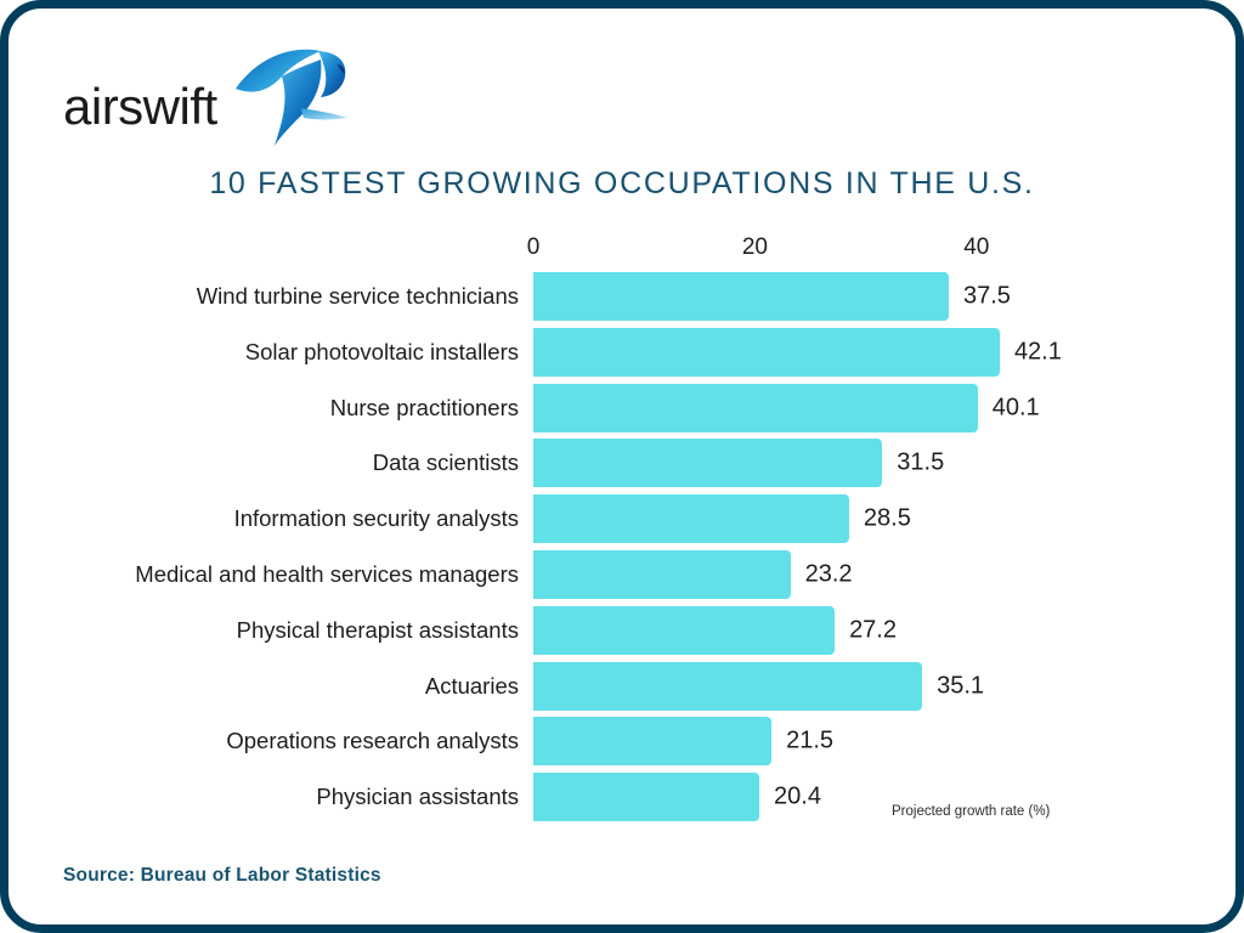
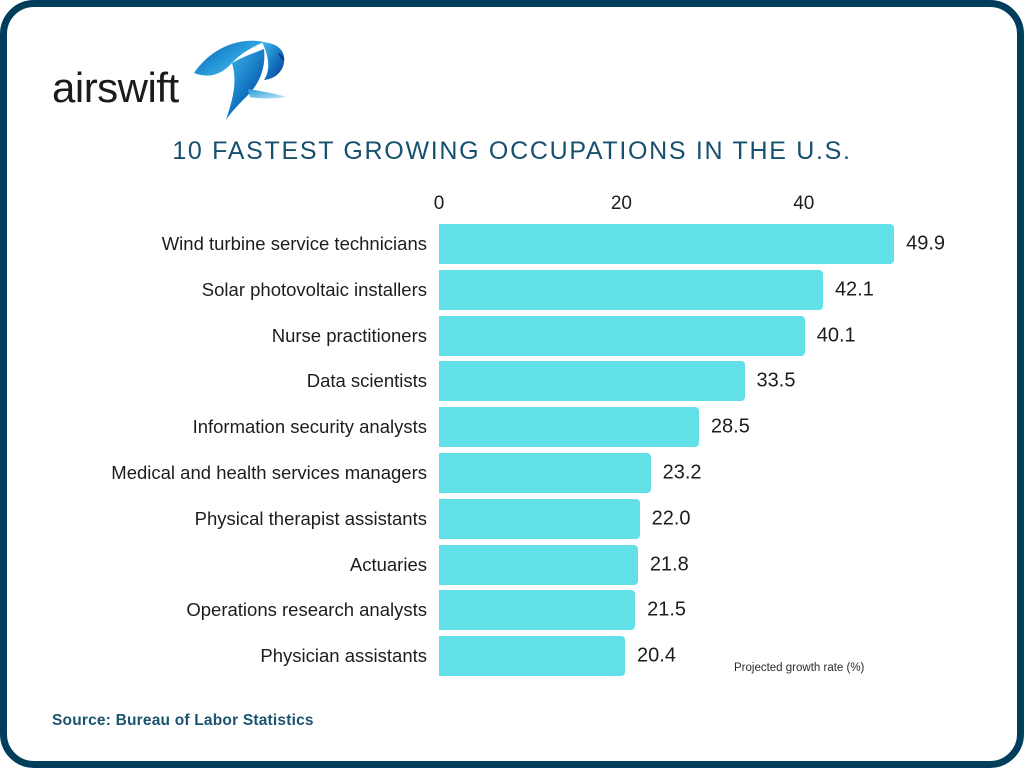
Wind turbine service technicians: 37.5 -> 49.9
Data scientists: 31.5 -> 33.5
Physical therapist assistants: 27.2 -> 22.0
Actuaries: 35.1 -> 21.8
